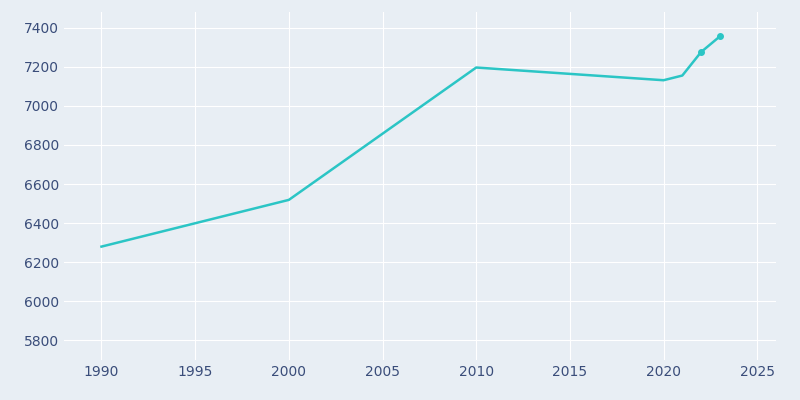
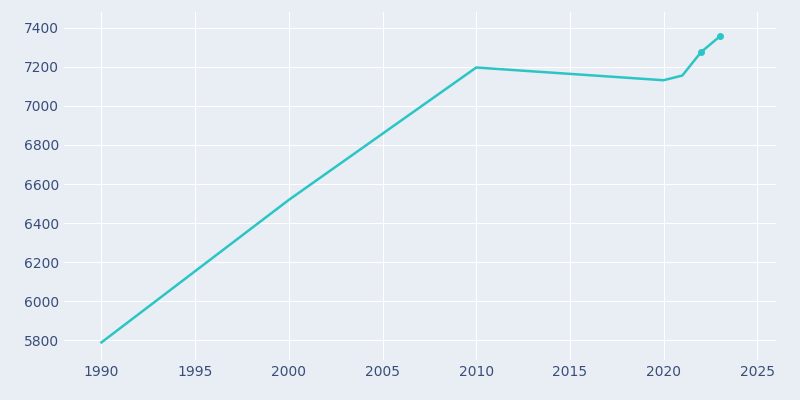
1990: 6280 -> 5790
